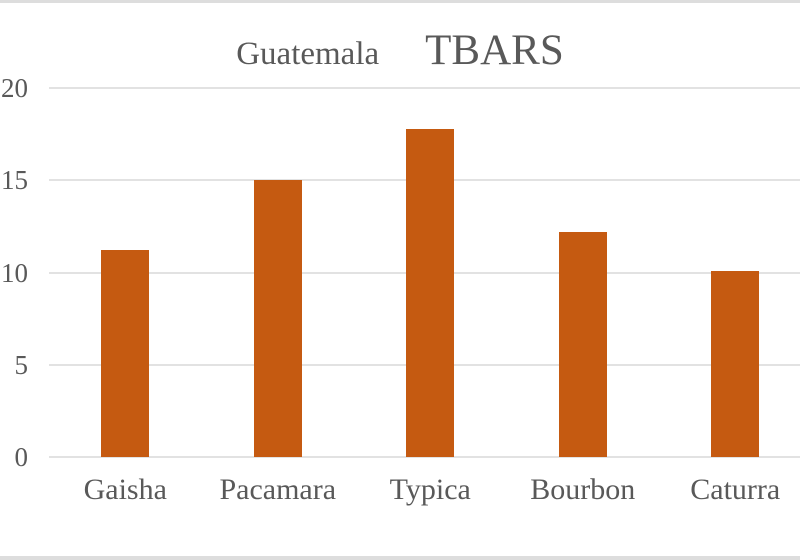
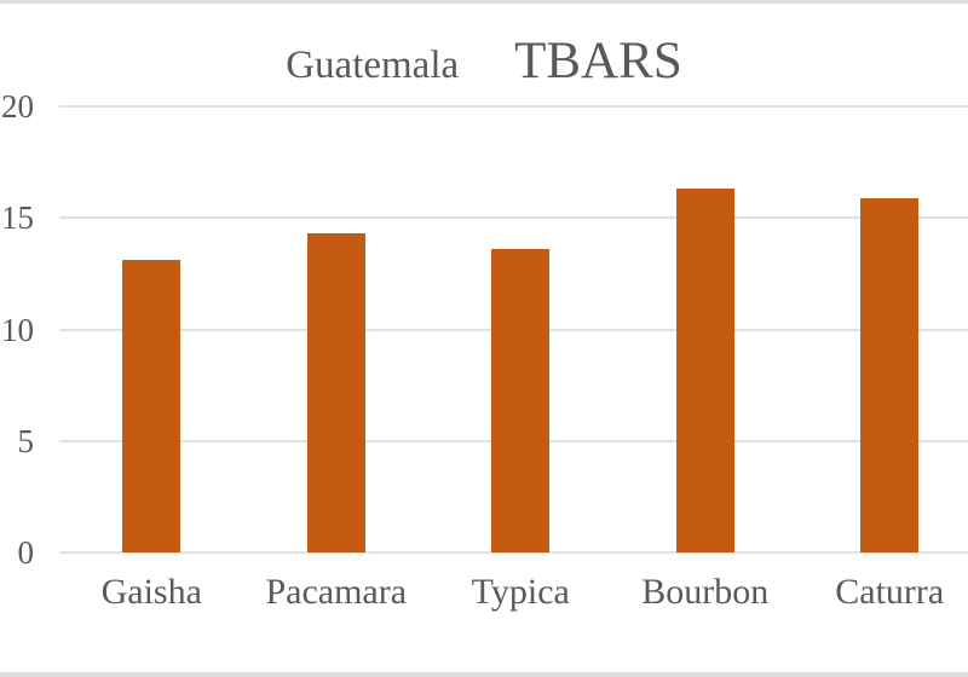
Gaisha: 11.2 -> 13.1
Pacamara: 15.0 -> 14.3
Typica: 17.8 -> 13.6
Bourbon: 12.2 -> 16.3
Caturra: 10.1 -> 15.9
